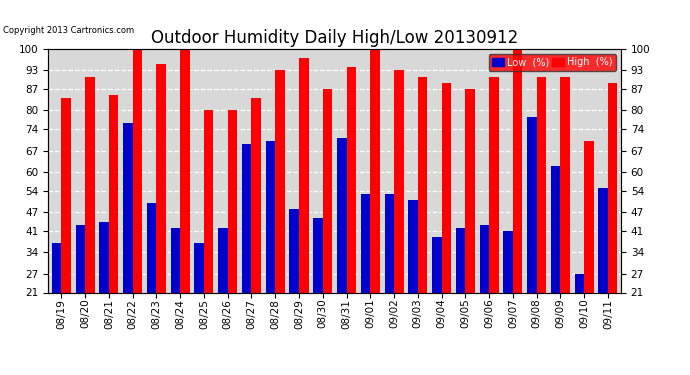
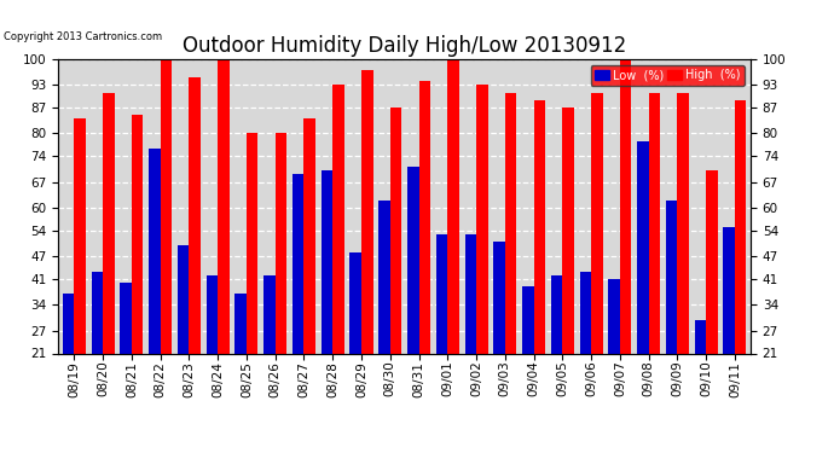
Low (%)/08/21: 44 -> 40
Low (%)/08/30: 45 -> 62
Low (%)/09/10: 27 -> 30
